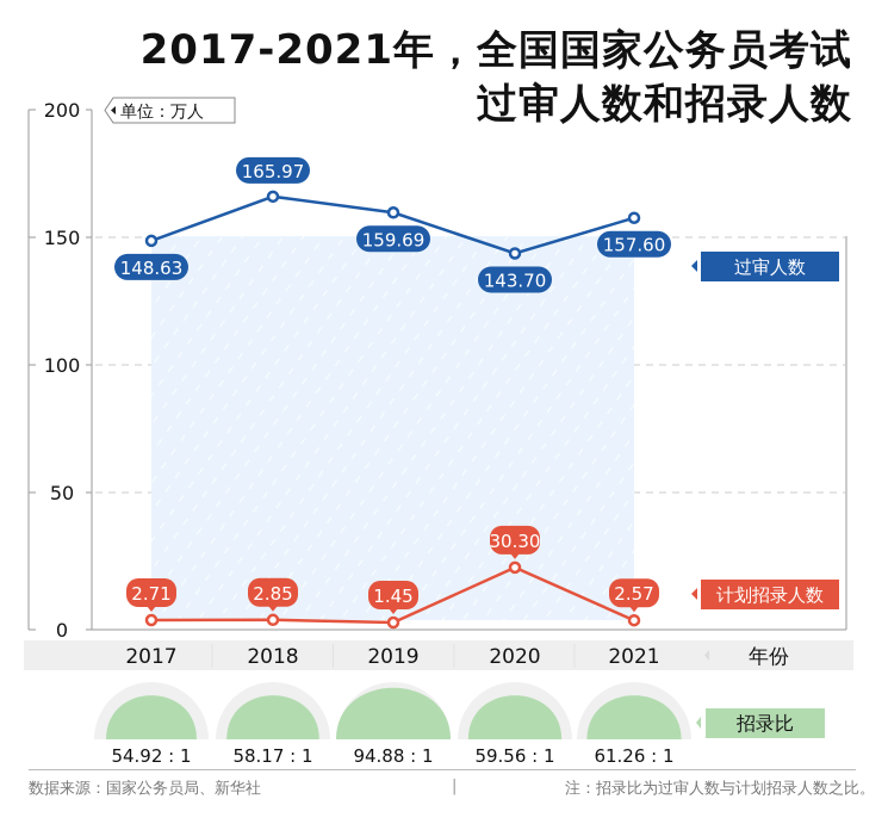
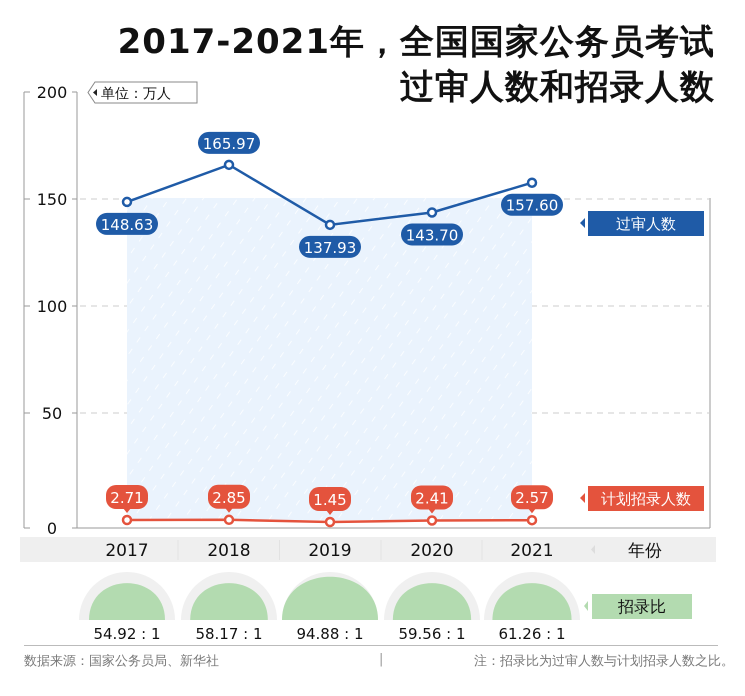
过审人数/2019: 159.69 -> 137.93
计划招录人数/2020: 30.30 -> 2.41
